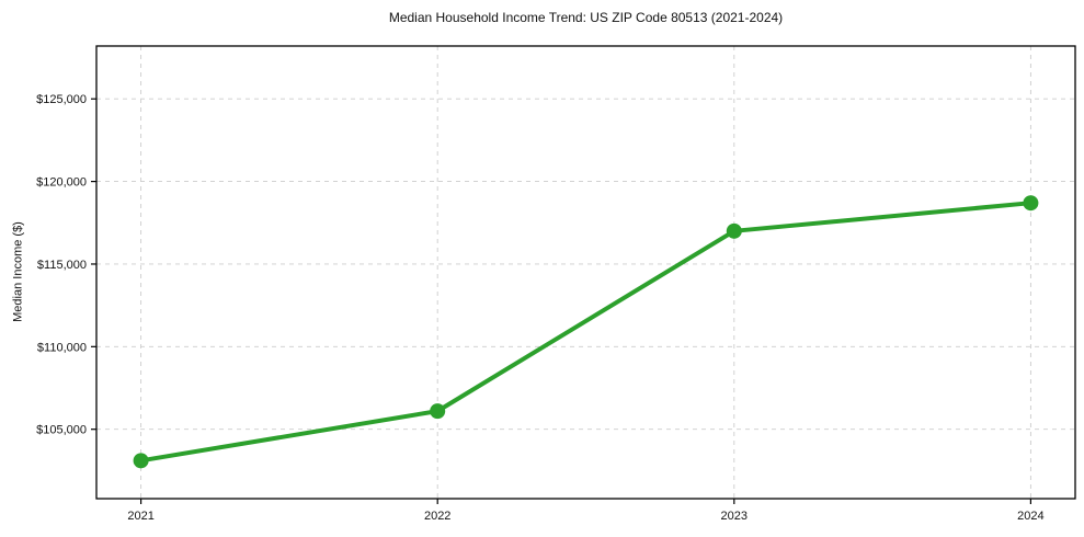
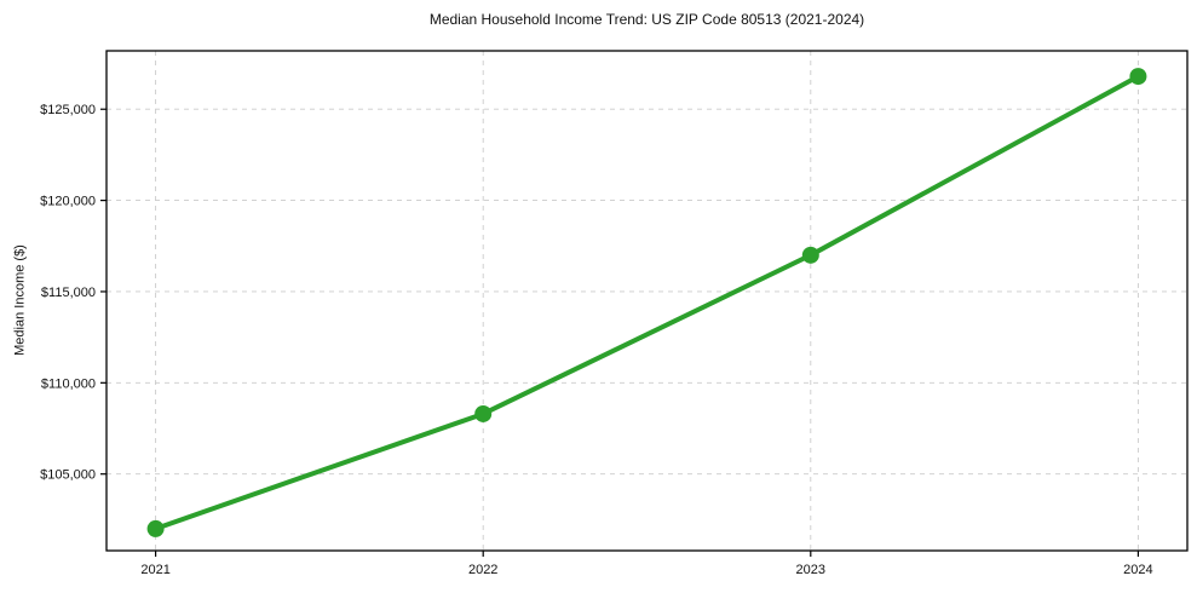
2021: $103100 -> $102000
2022: $106100 -> $108300
2024: $118700 -> $126800
